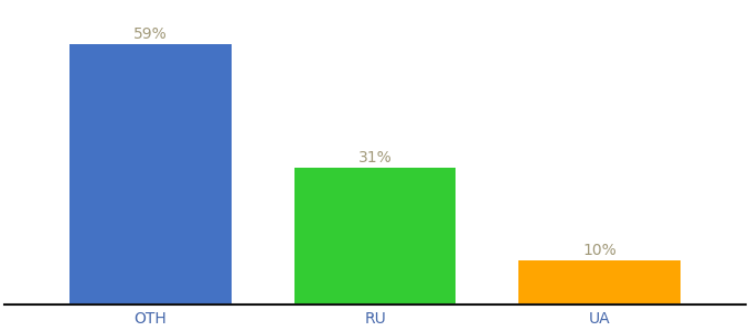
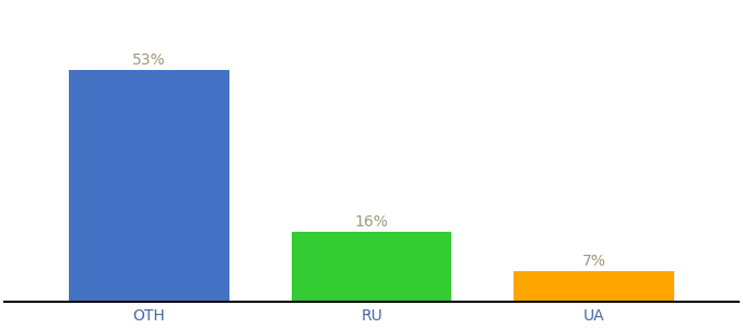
OTH: 59% -> 53%
RU: 31% -> 16%
UA: 10% -> 7%
